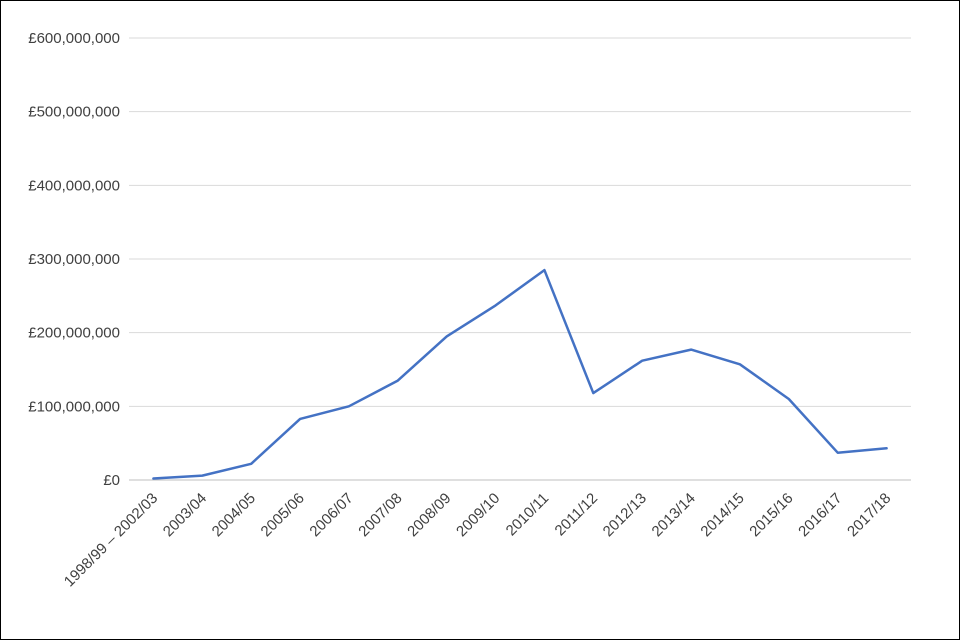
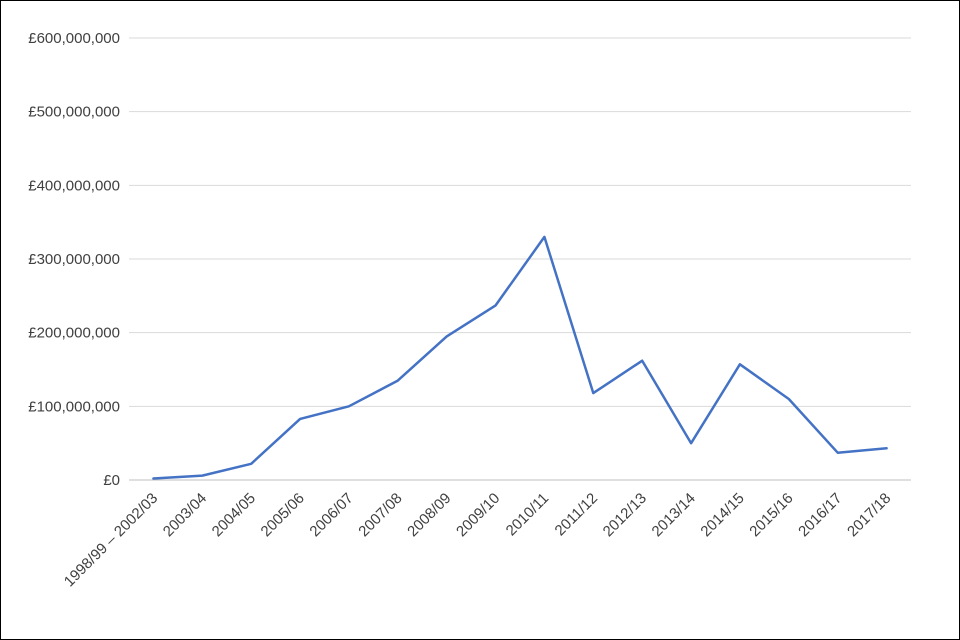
2010/11: £280000000 -> £330000000
2013/14: £180000000 -> £50000000
